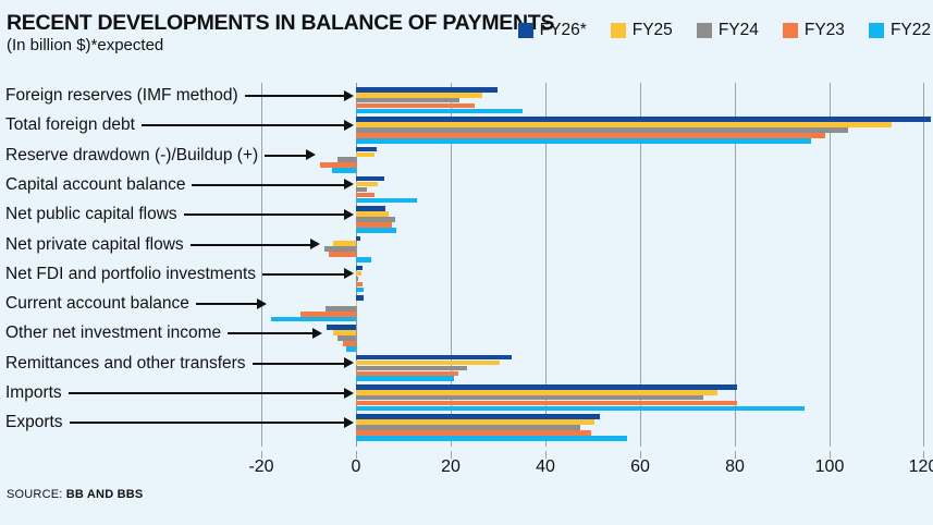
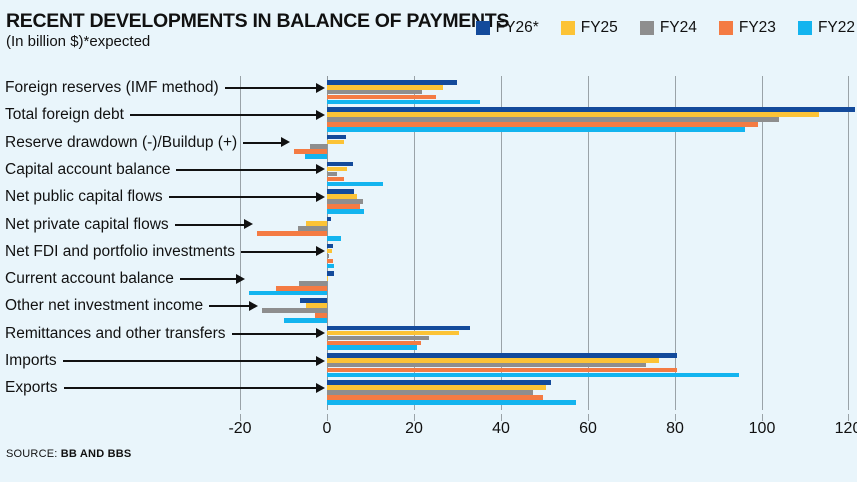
FY23/Net private capital flows: -6 -> -16
FY24/Other net investment income: -4 -> -15
FY22/Other net investment income: -2 -> -10
